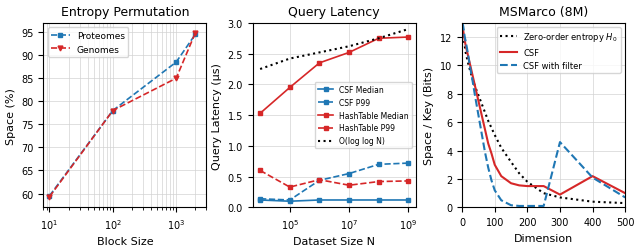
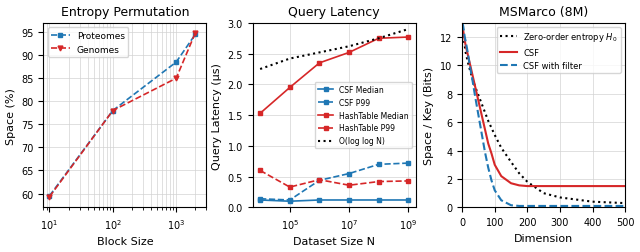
MSMarco (8M)/CSF/300: 0.9 -> 1.5
MSMarco (8M)/CSF with filter/300: 4.6 -> 0.1
MSMarco (8M)/CSF/400: 2.2 -> 1.5
MSMarco (8M)/CSF with filter/400: 2.1 -> 0.1
MSMarco (8M)/CSF/500: 1.0 -> 1.5
MSMarco (8M)/CSF with filter/500: 0.7 -> 0.1
